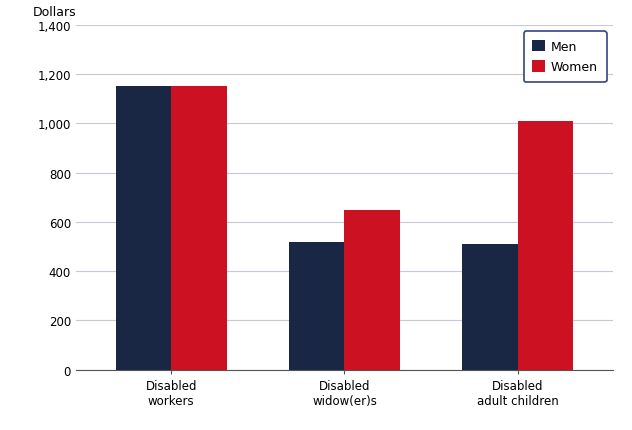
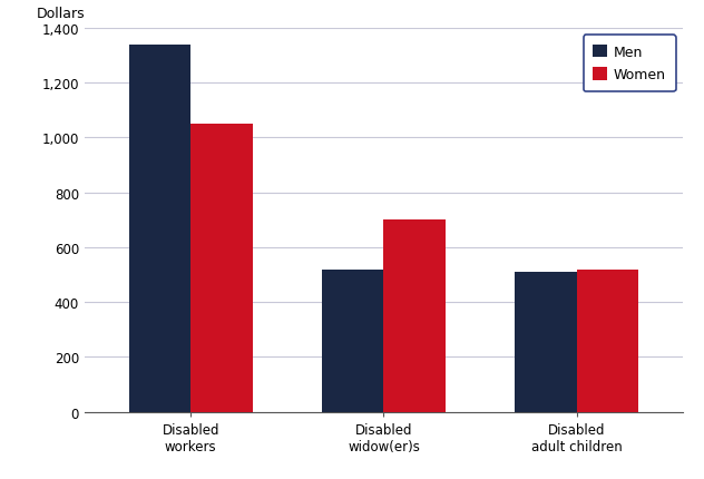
Men/Disabled workers: 1,150 -> 1,340
Women/Disabled workers: 1,150 -> 1,050
Women/Disabled widow(er)s: 650 -> 700
Women/Disabled adult children: 1,010 -> 520
